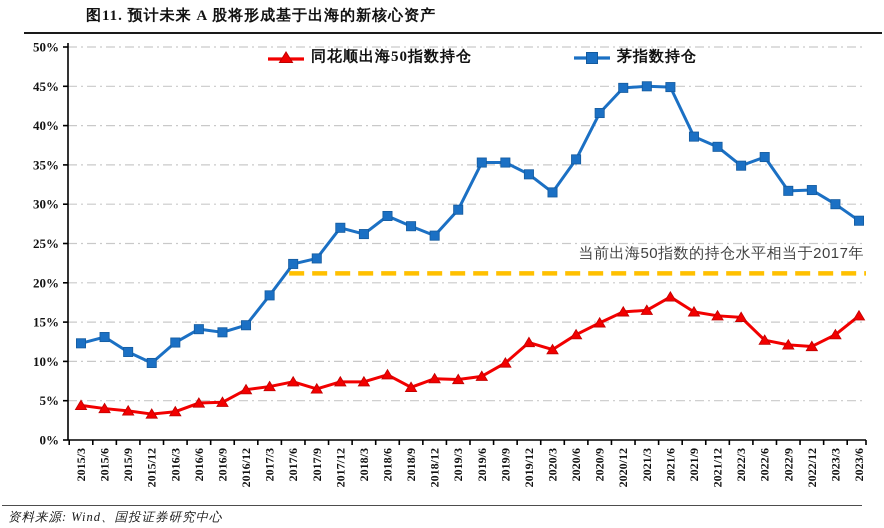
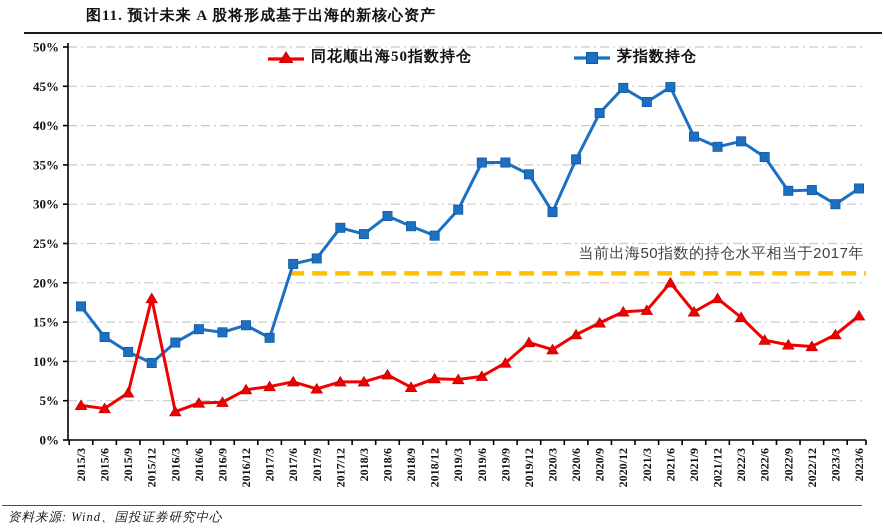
茅指数持仓/2015/3: 12% -> 17%
同花顺出海50指数持仓/2015/9: 4% -> 6%
同花顺出海50指数持仓/2015/12: 3% -> 18%
茅指数持仓/2017/3: 18% -> 13%
茅指数持仓/2020/3: 32% -> 29%
茅指数持仓/2021/3: 45% -> 43%
同花顺出海50指数持仓/2021/6: 18% -> 20%
同花顺出海50指数持仓/2021/12: 16% -> 18%
茅指数持仓/2022/3: 35% -> 38%
茅指数持仓/2023/6: 28% -> 32%
